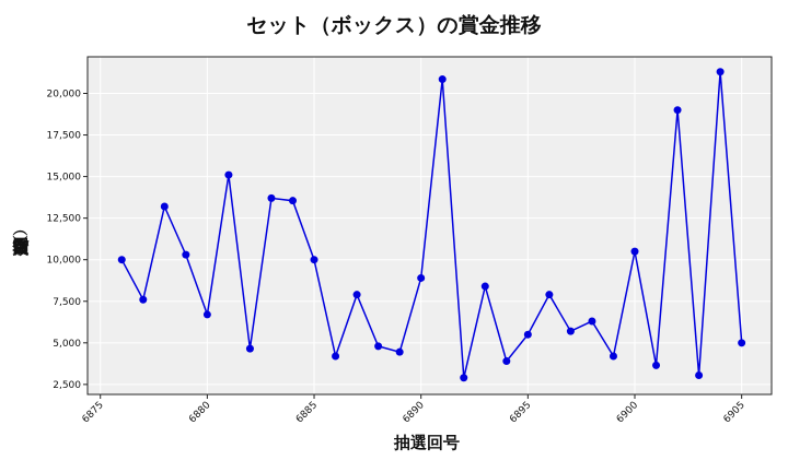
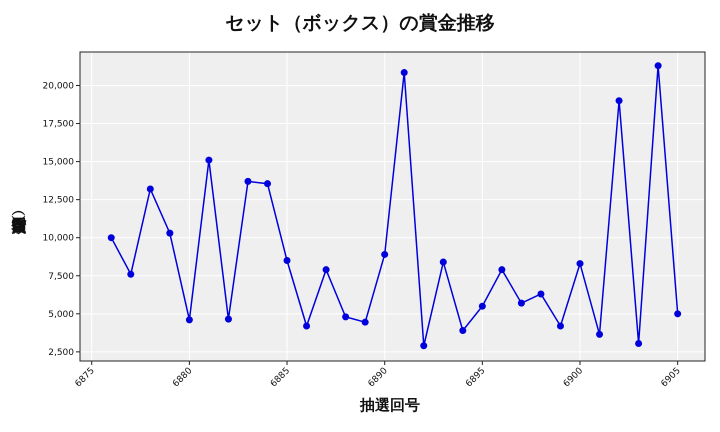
6880: 6700 -> 4600
6885: 10000 -> 8500
6900: 10500 -> 8300
